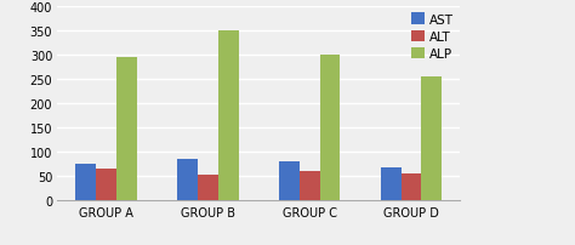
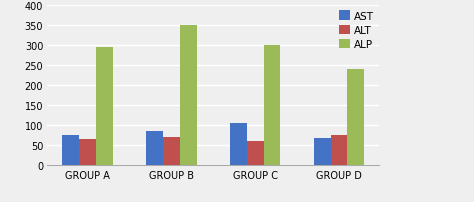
ALT/GROUP B: 53 -> 70
AST/GROUP C: 82 -> 105
ALT/GROUP D: 57 -> 75
ALP/GROUP D: 255 -> 240
